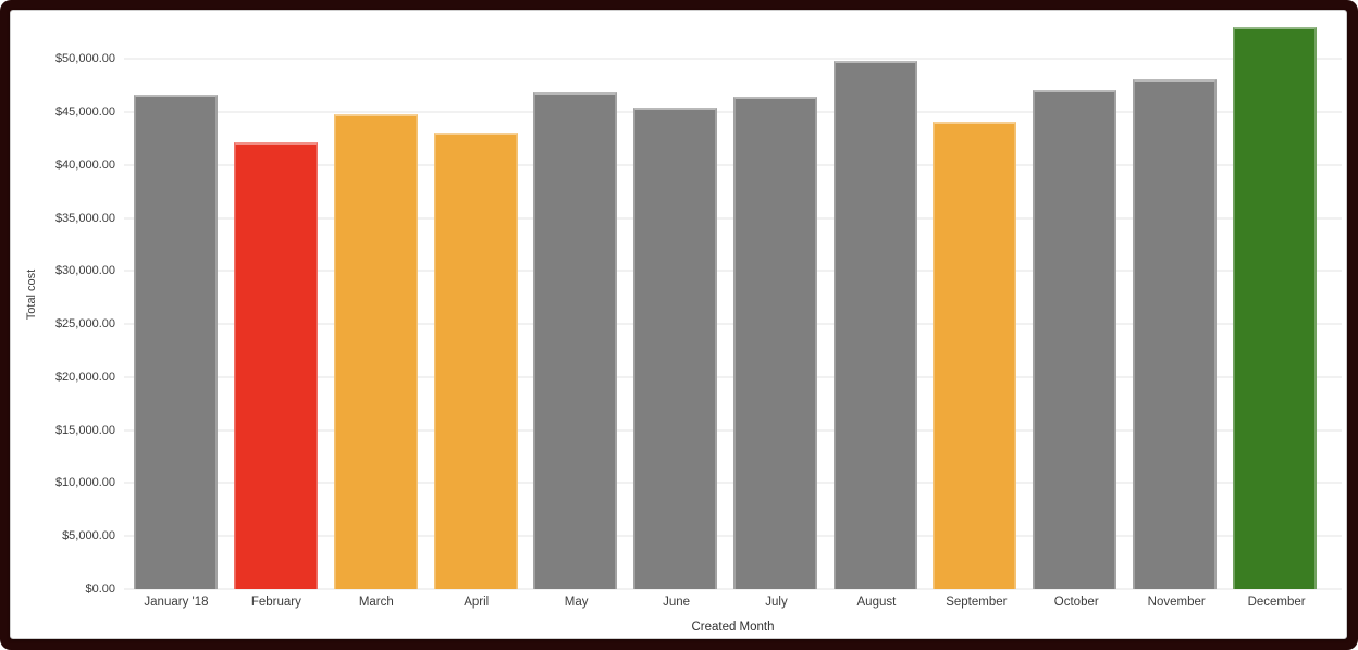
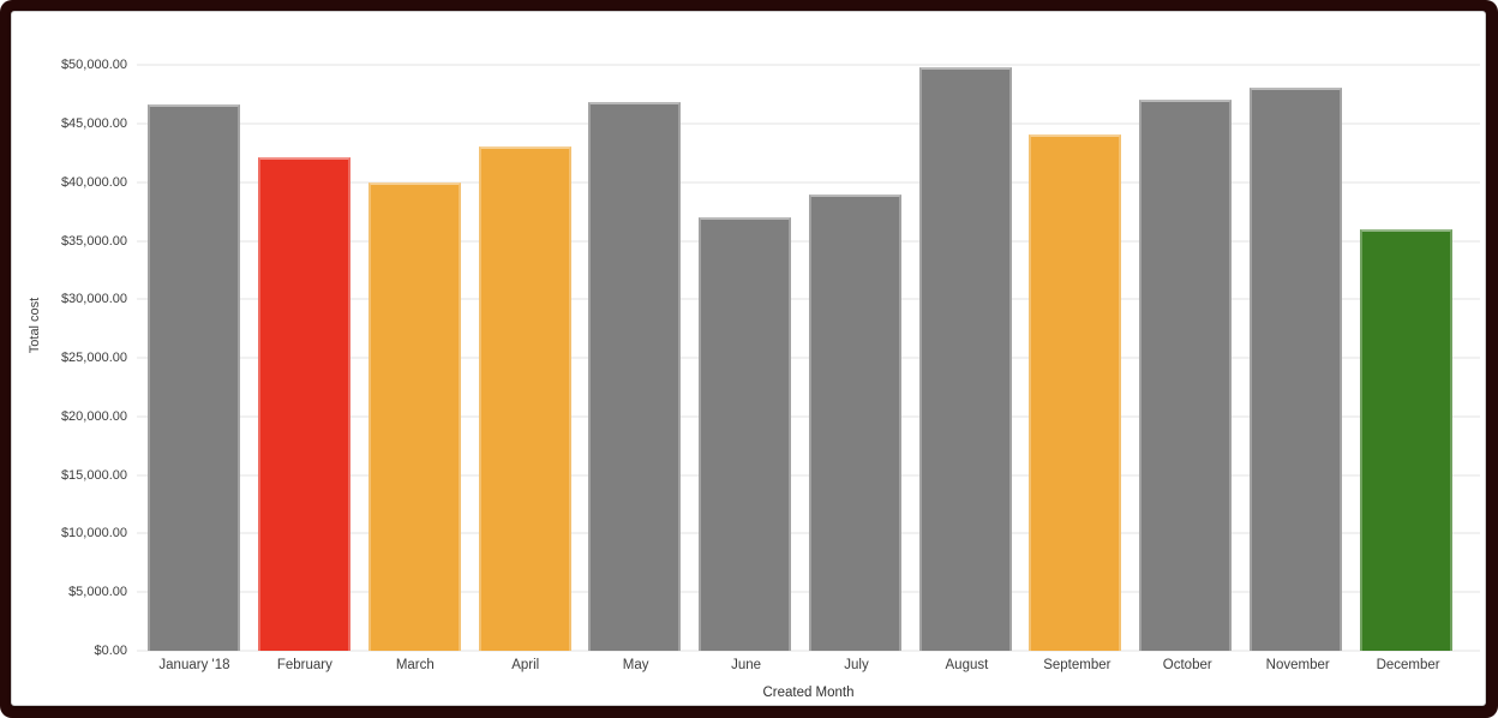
March: $45000 -> $40000
June: $45000 -> $37000
July: $46000 -> $39000
December: $53000 -> $36000
